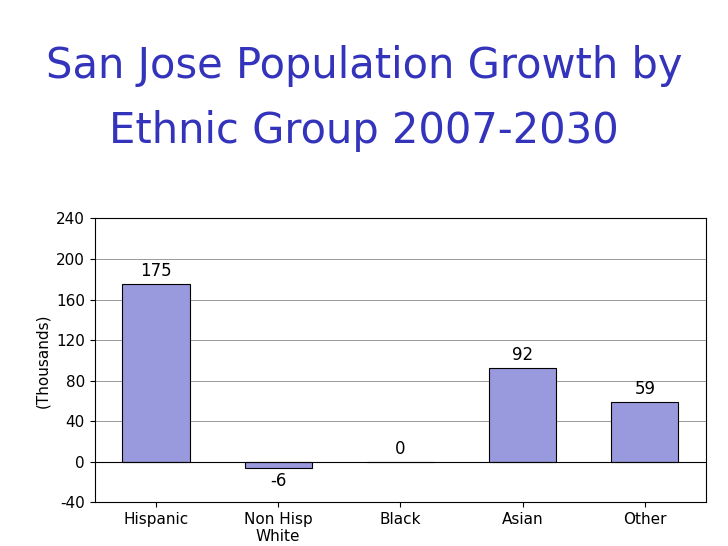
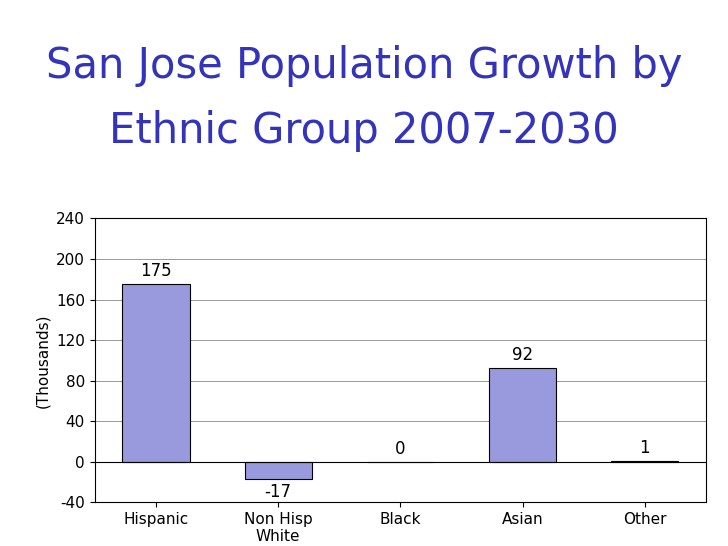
Non Hisp White: -6 -> -17
Other: 59 -> 1
